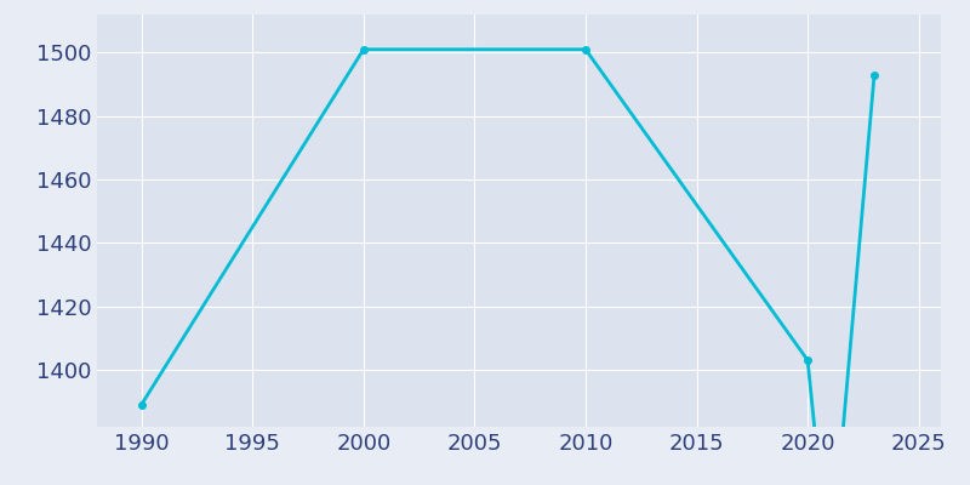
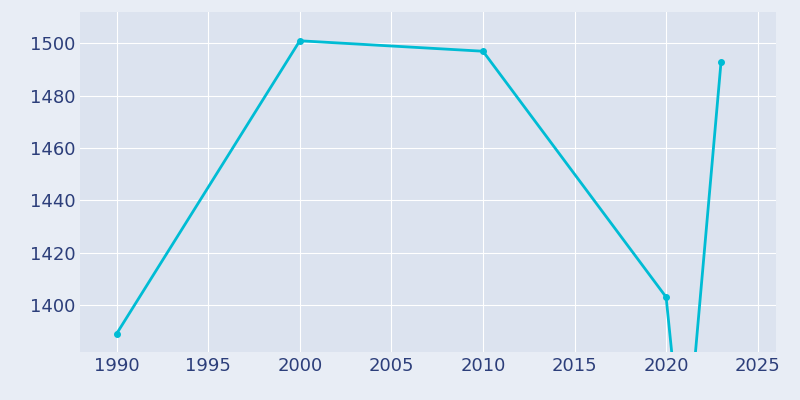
2010: 1501 -> 1497
